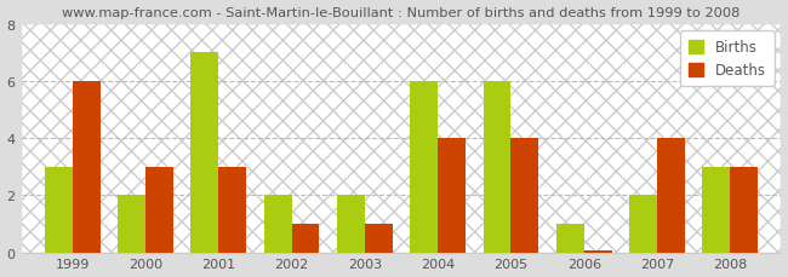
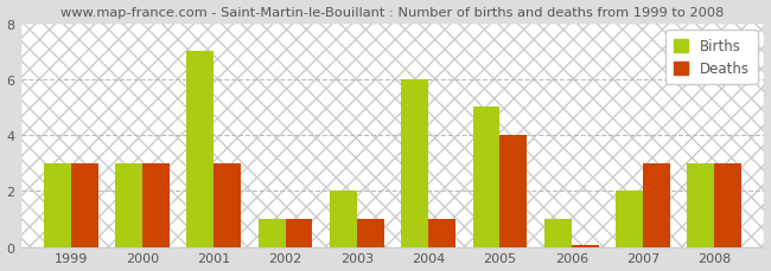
Deaths/1999: 6.00 -> 3.00
Births/2000: 2 -> 3
Births/2002: 2 -> 1
Deaths/2004: 4.00 -> 1.00
Births/2005: 6 -> 5
Deaths/2007: 4.00 -> 3.00
